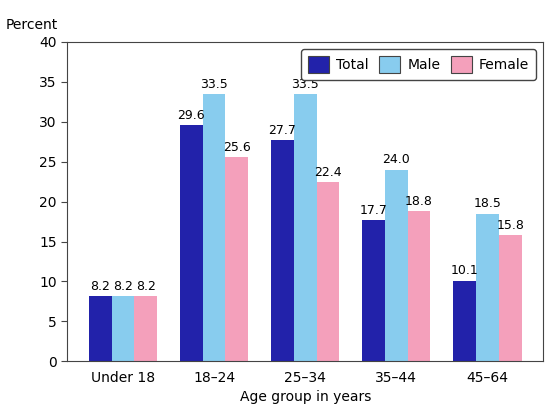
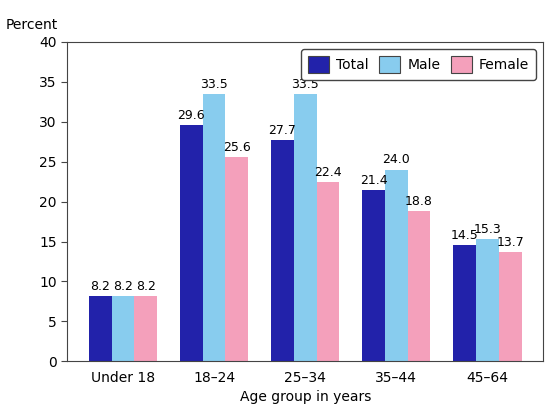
Total/35–44: 17.7 -> 21.4
Total/45–64: 10.1 -> 14.5
Male/45–64: 18.5 -> 15.3
Female/45–64: 15.8 -> 13.7
